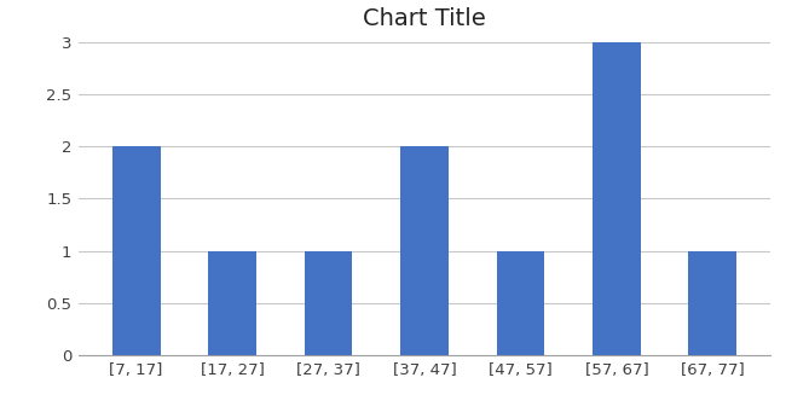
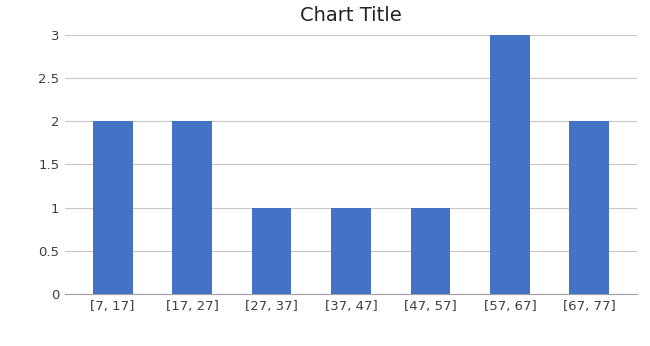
[17, 27]: 1 -> 2
[37, 47]: 2 -> 1
[67, 77]: 1 -> 2
